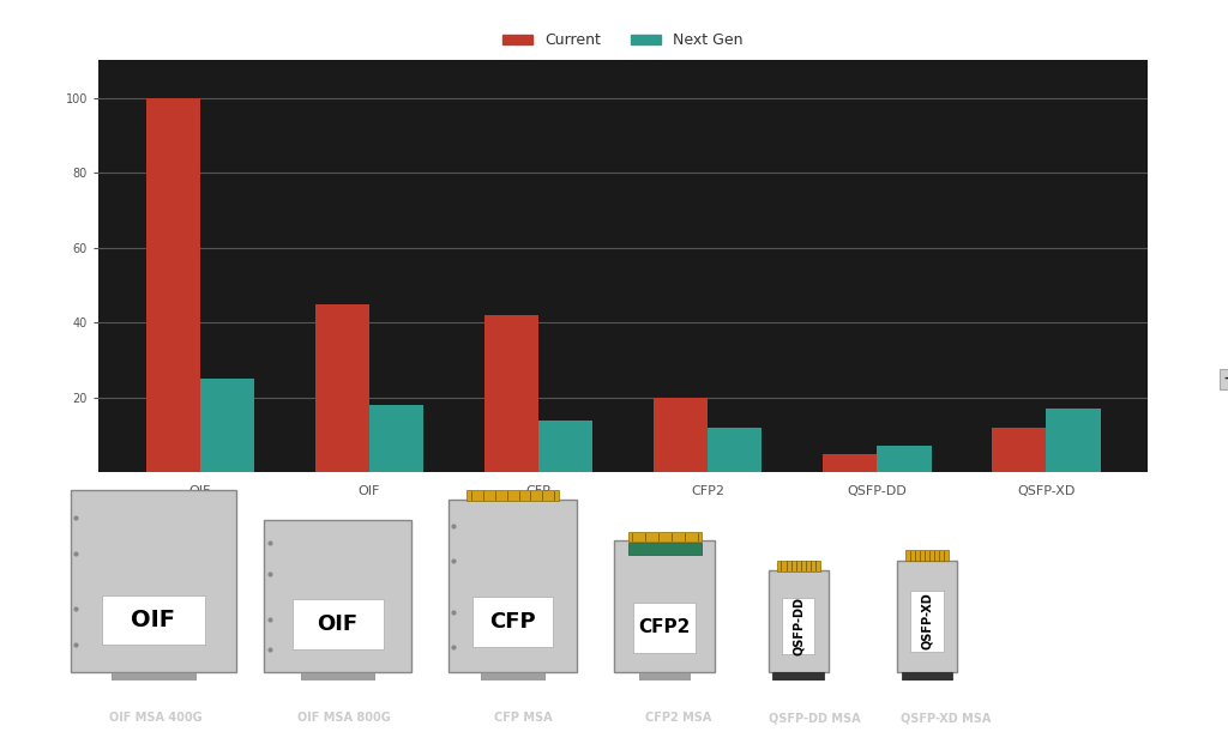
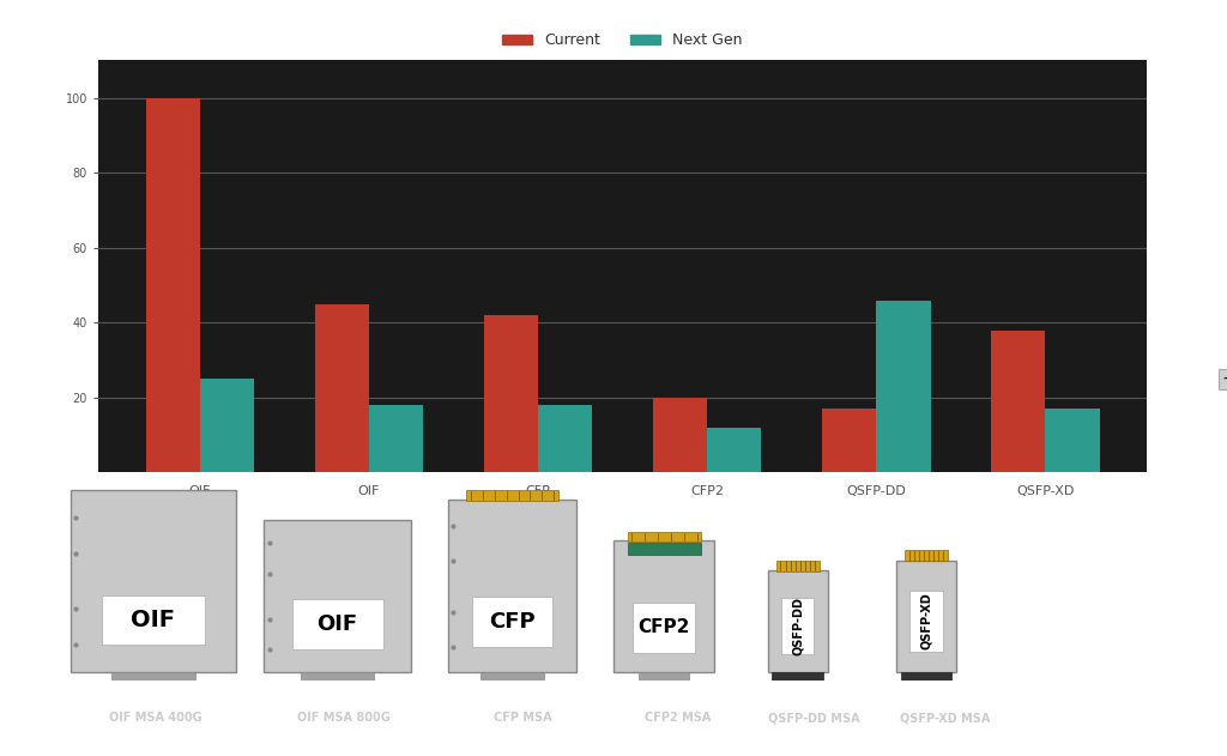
Next Gen/CFP: 14 -> 18
Current/QSFP-DD: 5 -> 17
Next Gen/QSFP-DD: 7 -> 46
Current/QSFP-XD: 12 -> 38
